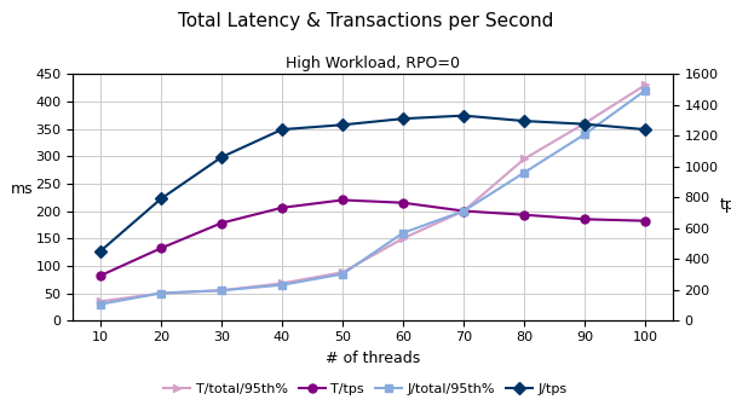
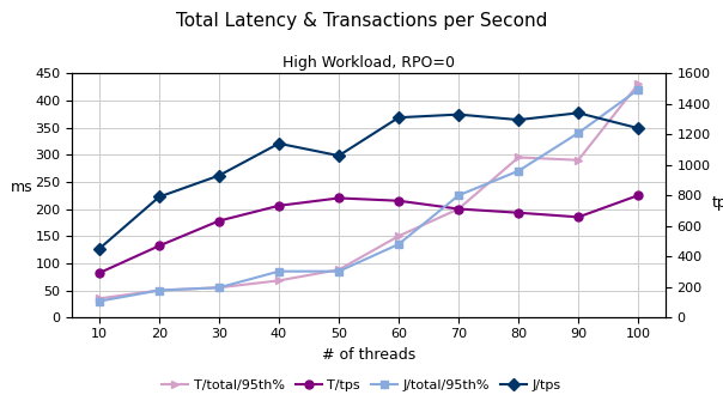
J/tps/30: 1060 -> 930
J/total/95th%/40: 65 -> 85
J/tps/40: 1240 -> 1140
J/tps/50: 1270 -> 1060
J/total/95th%/60: 160 -> 135
J/total/95th%/70: 200 -> 225
T/total/95th%/90: 360 -> 290
J/tps/90: 1280 -> 1340
T/tps/100: 182 -> 225
